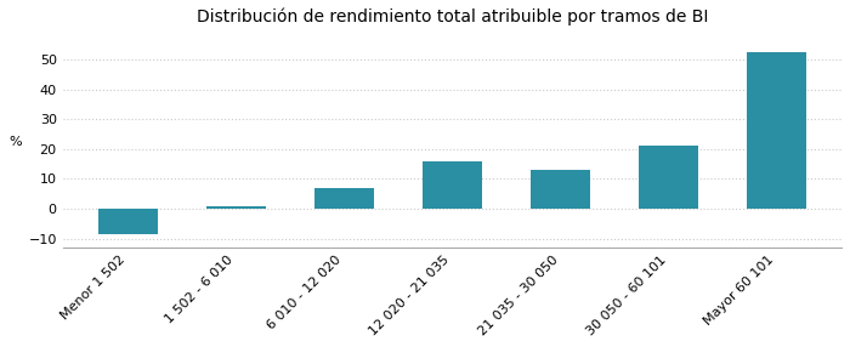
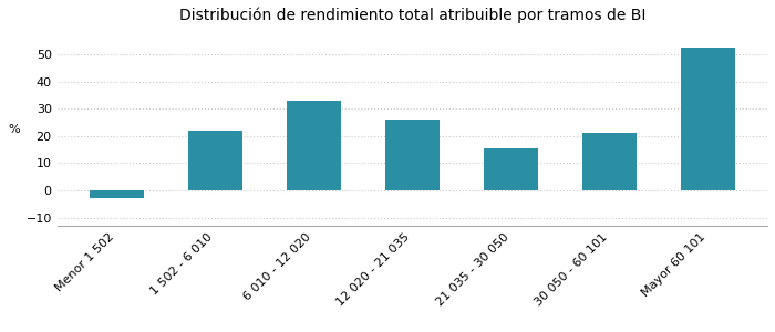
Menor 1 502: -8.5 -> -3.0
1 502 - 6 010: 1.0 -> 22.0
6 010 - 12 020: 7.0 -> 33.0
12 020 - 21 035: 16.0 -> 26.0
21 035 - 30 050: 13.0 -> 15.5
